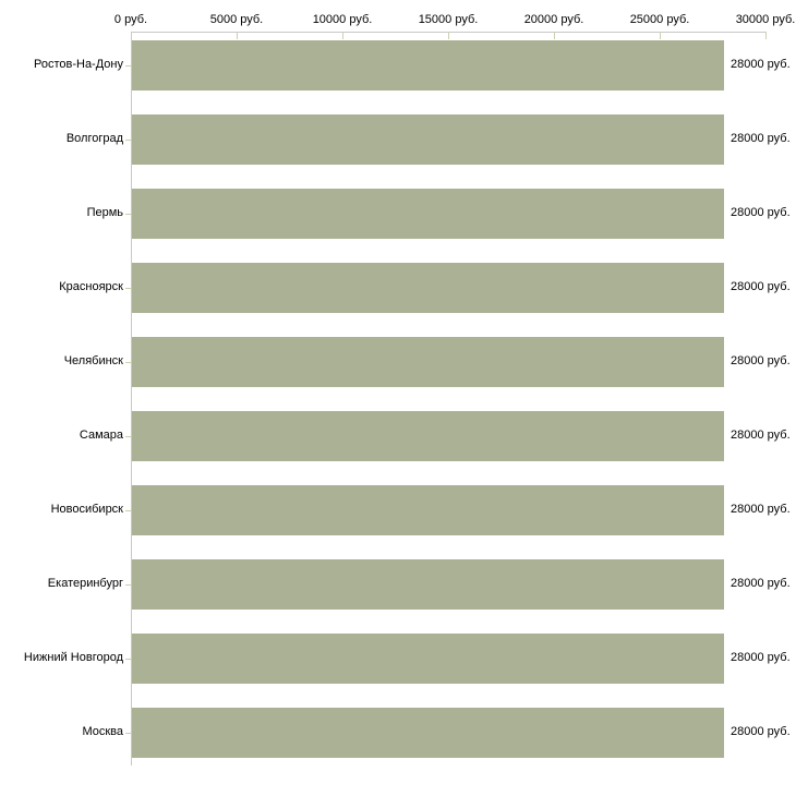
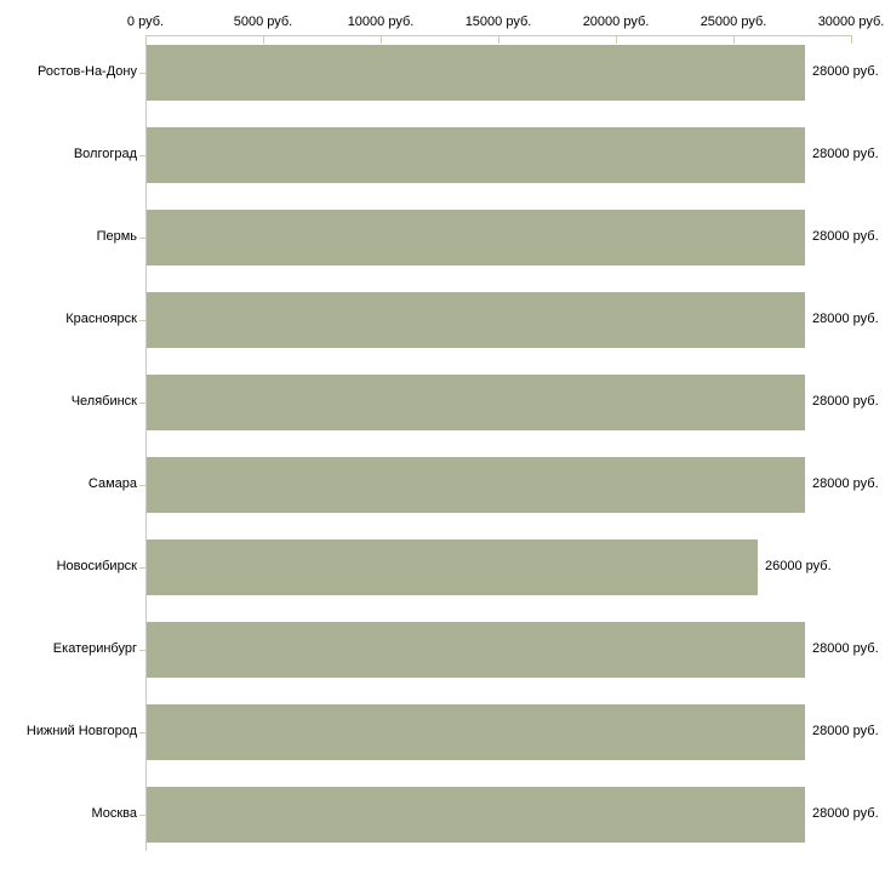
Новосибирск: 28000 -> 26000
